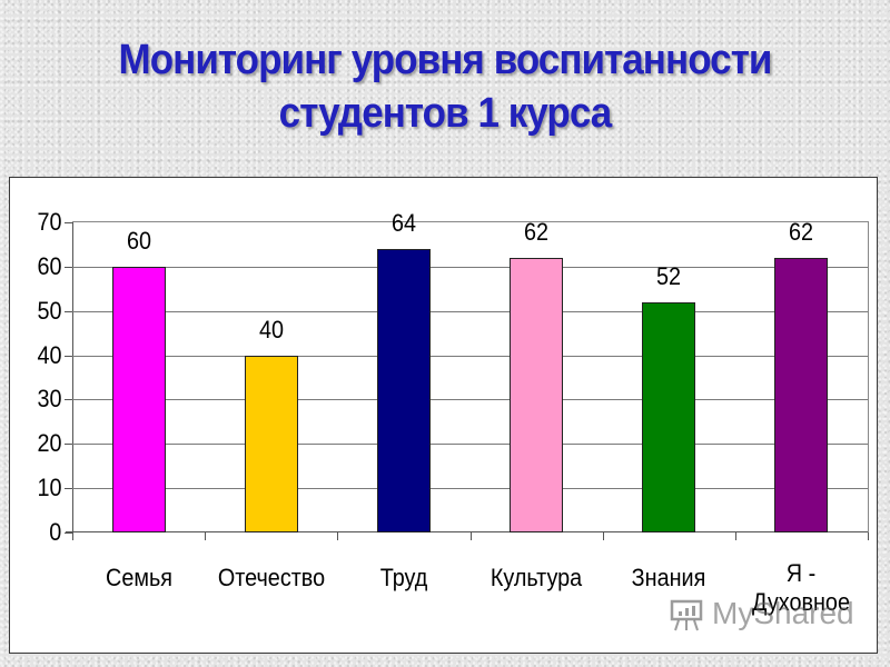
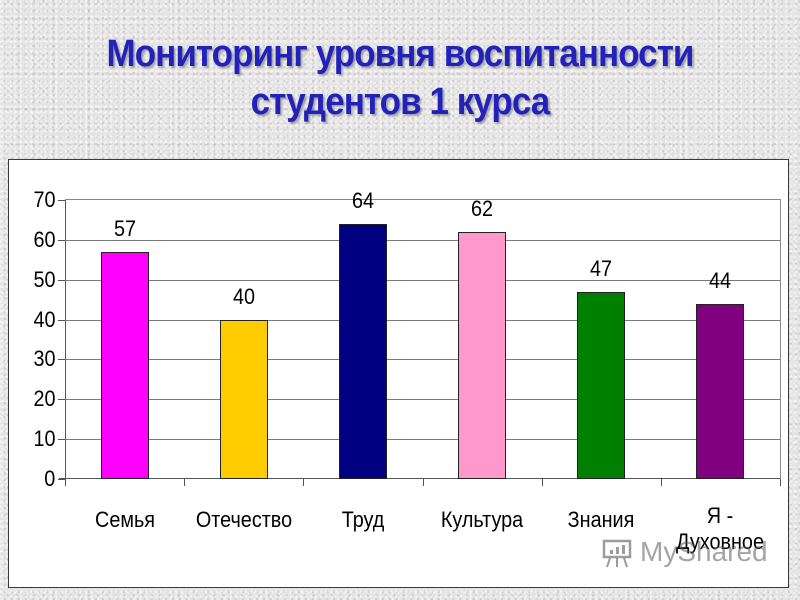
Семья: 60 -> 57
Знания: 52 -> 47
Я - Духовное: 62 -> 44
